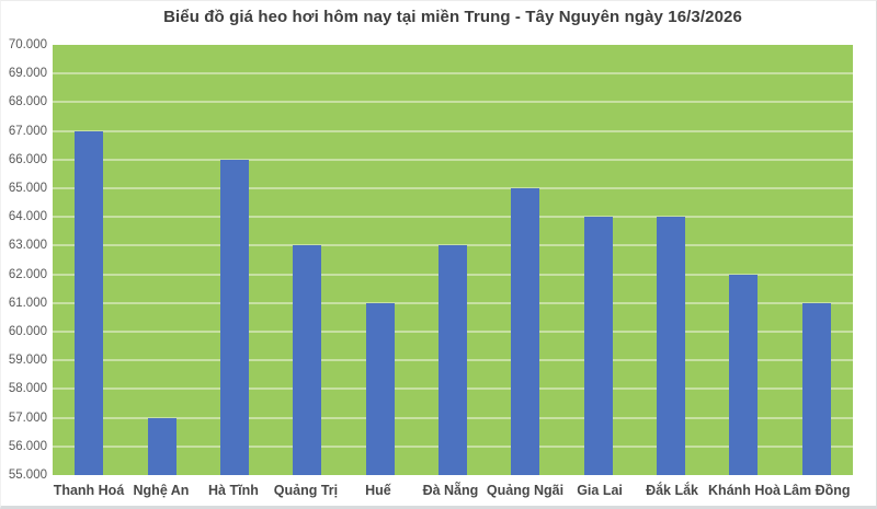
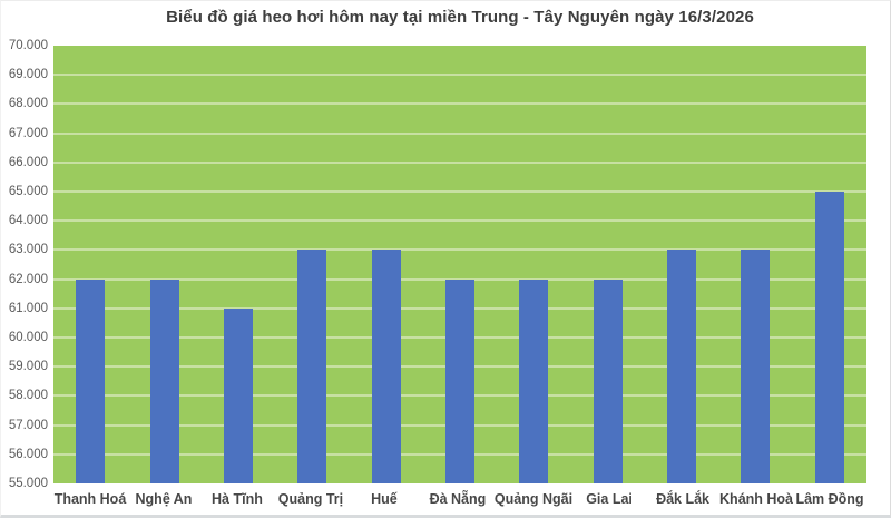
Thanh Hoá: 67000 -> 62000
Nghệ An: 57000 -> 62000
Hà Tĩnh: 66000 -> 61000
Huế: 61000 -> 63000
Đà Nẵng: 63000 -> 62000
Quảng Ngãi: 65000 -> 62000
Gia Lai: 64000 -> 62000
Đắk Lắk: 64000 -> 63000
Khánh Hoà: 62000 -> 63000
Lâm Đồng: 61000 -> 65000
